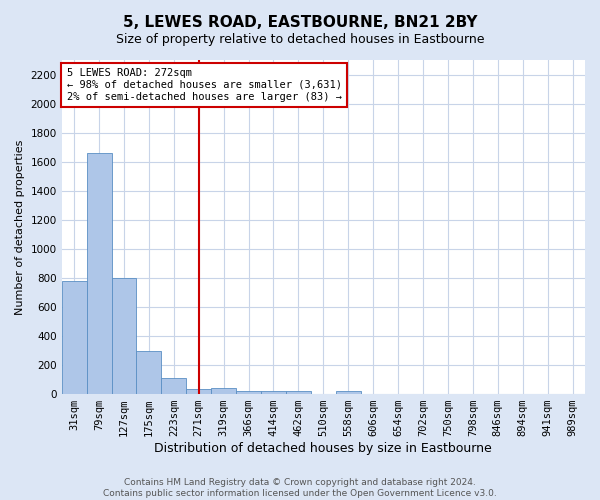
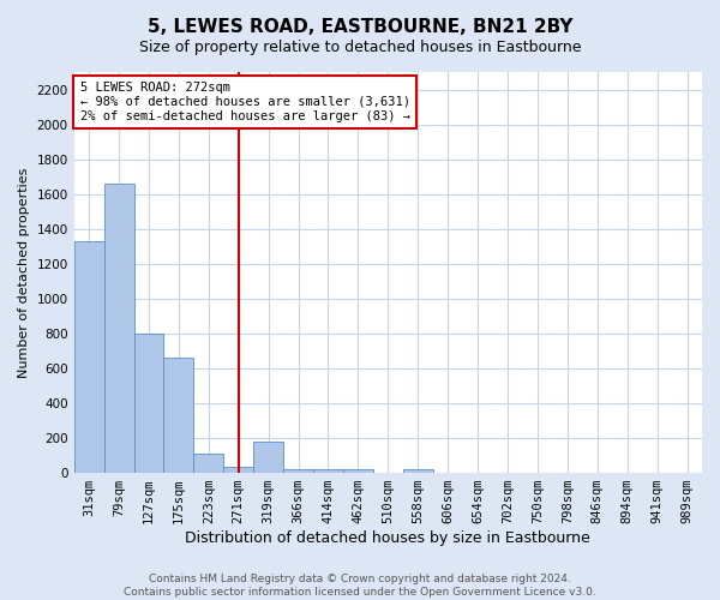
31sqm: 780 -> 1330
175sqm: 300 -> 660
319sqm: 40 -> 180
